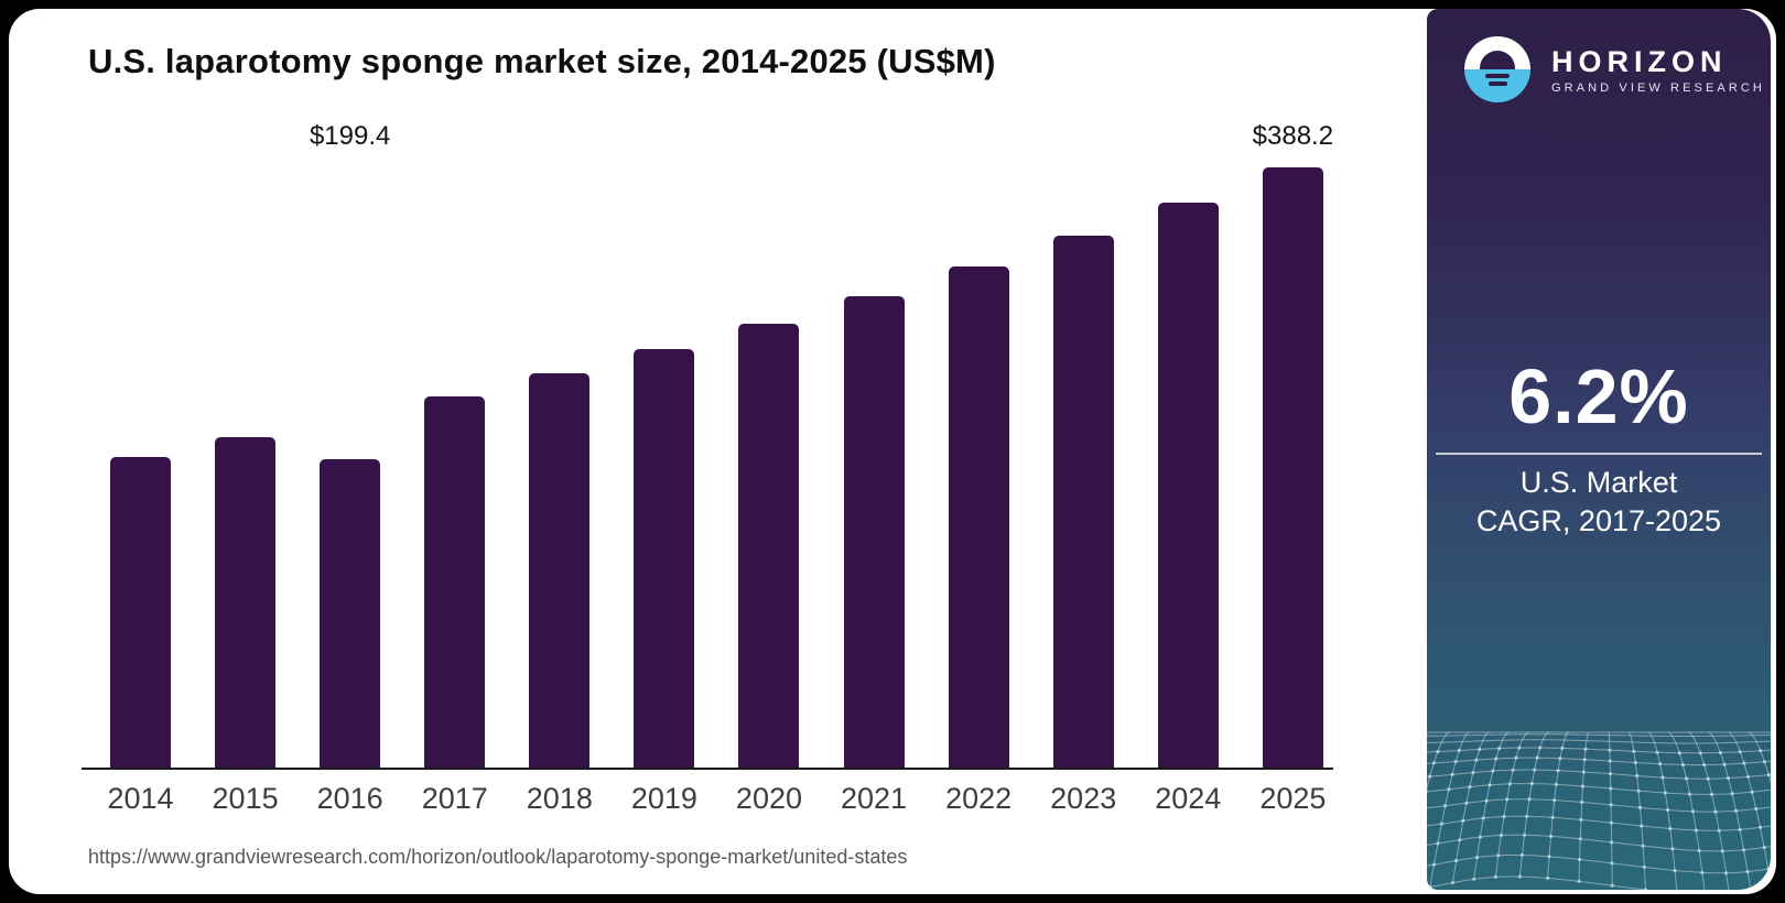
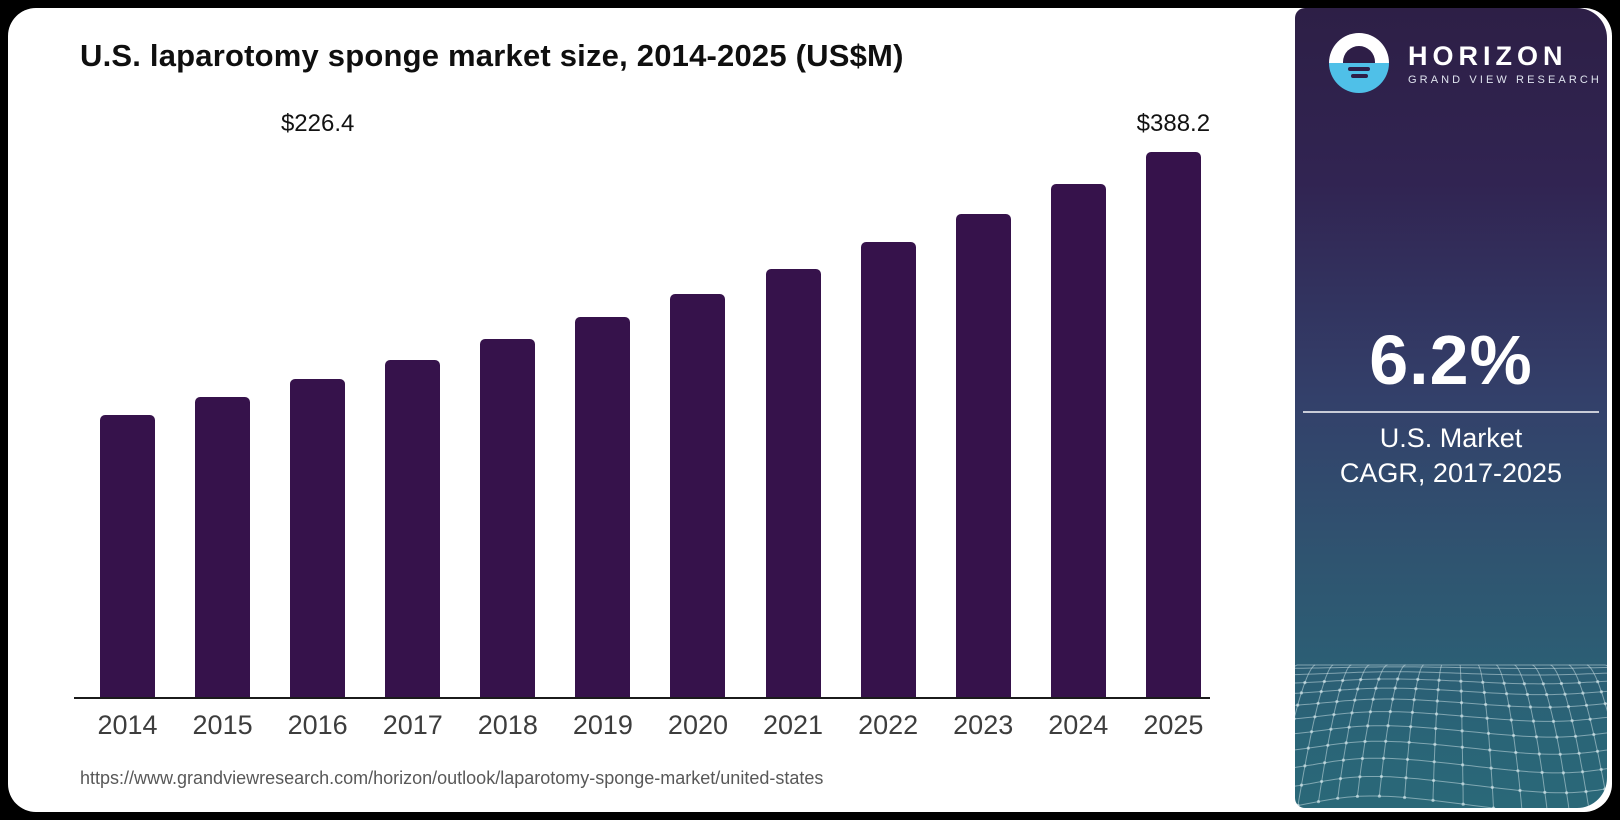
2016: $199.4 -> $226.4
